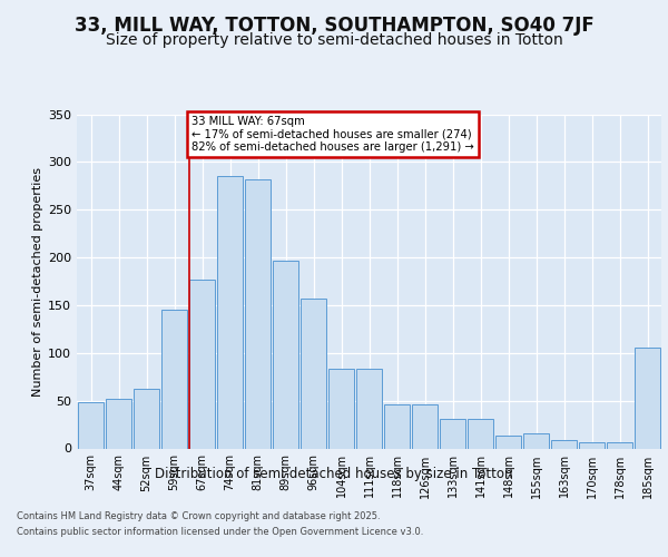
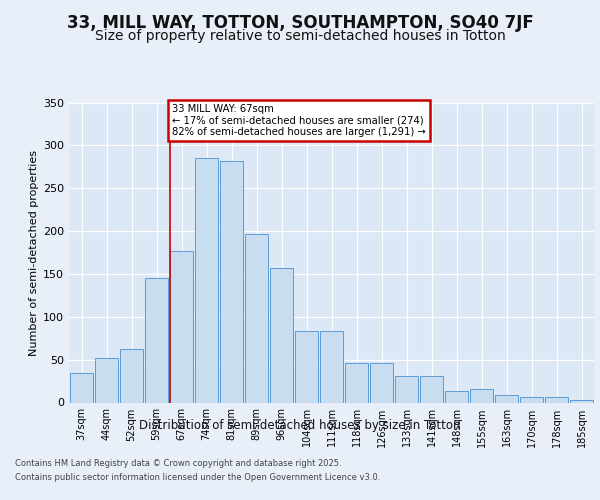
37sqm: 48 -> 35
185sqm: 106 -> 3
